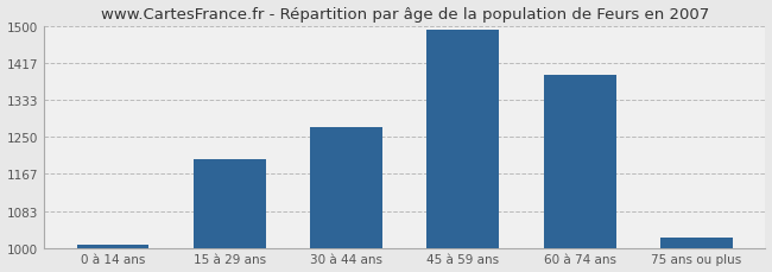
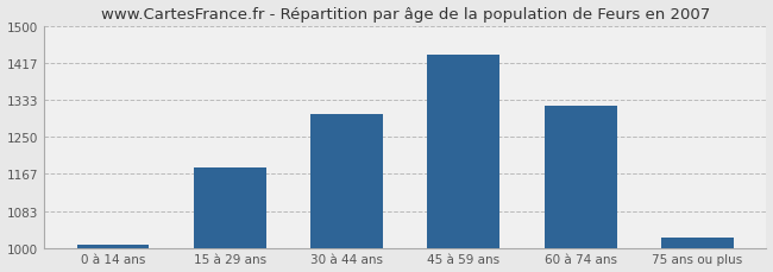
15 à 29 ans: 1200 -> 1180
30 à 44 ans: 1272 -> 1300
45 à 59 ans: 1490 -> 1435
60 à 74 ans: 1388 -> 1320
